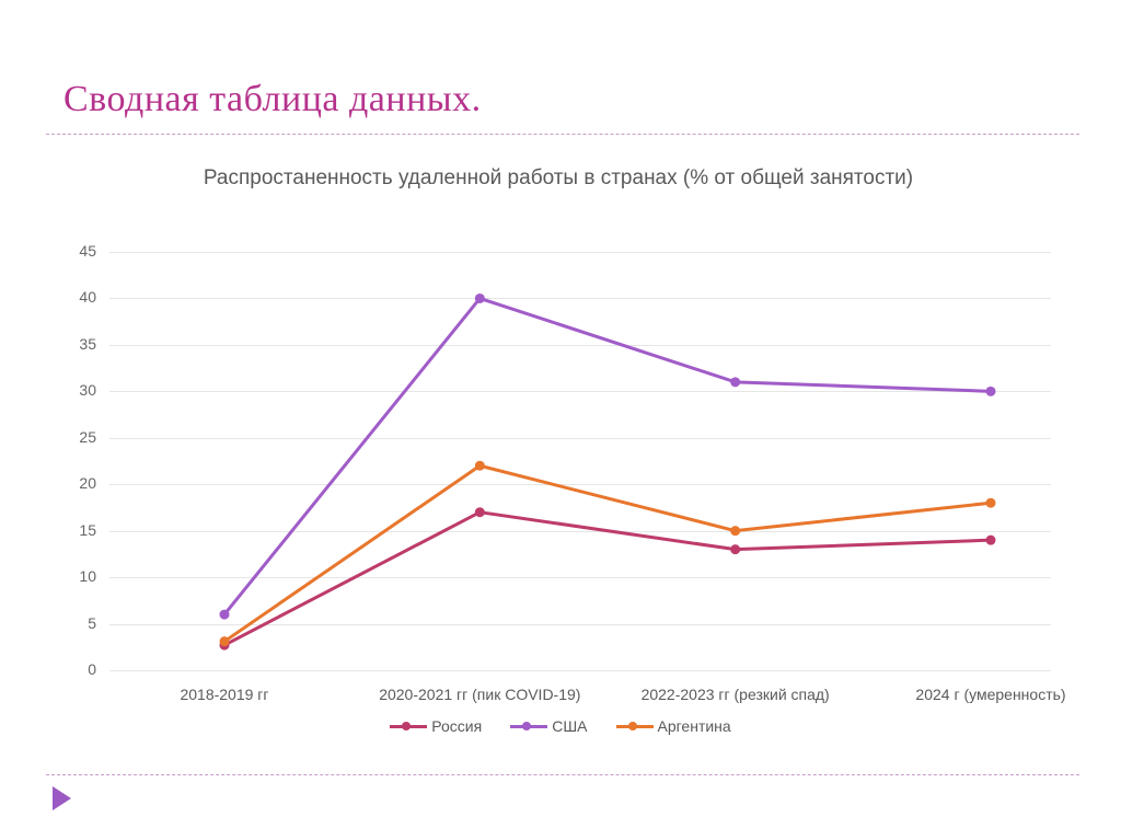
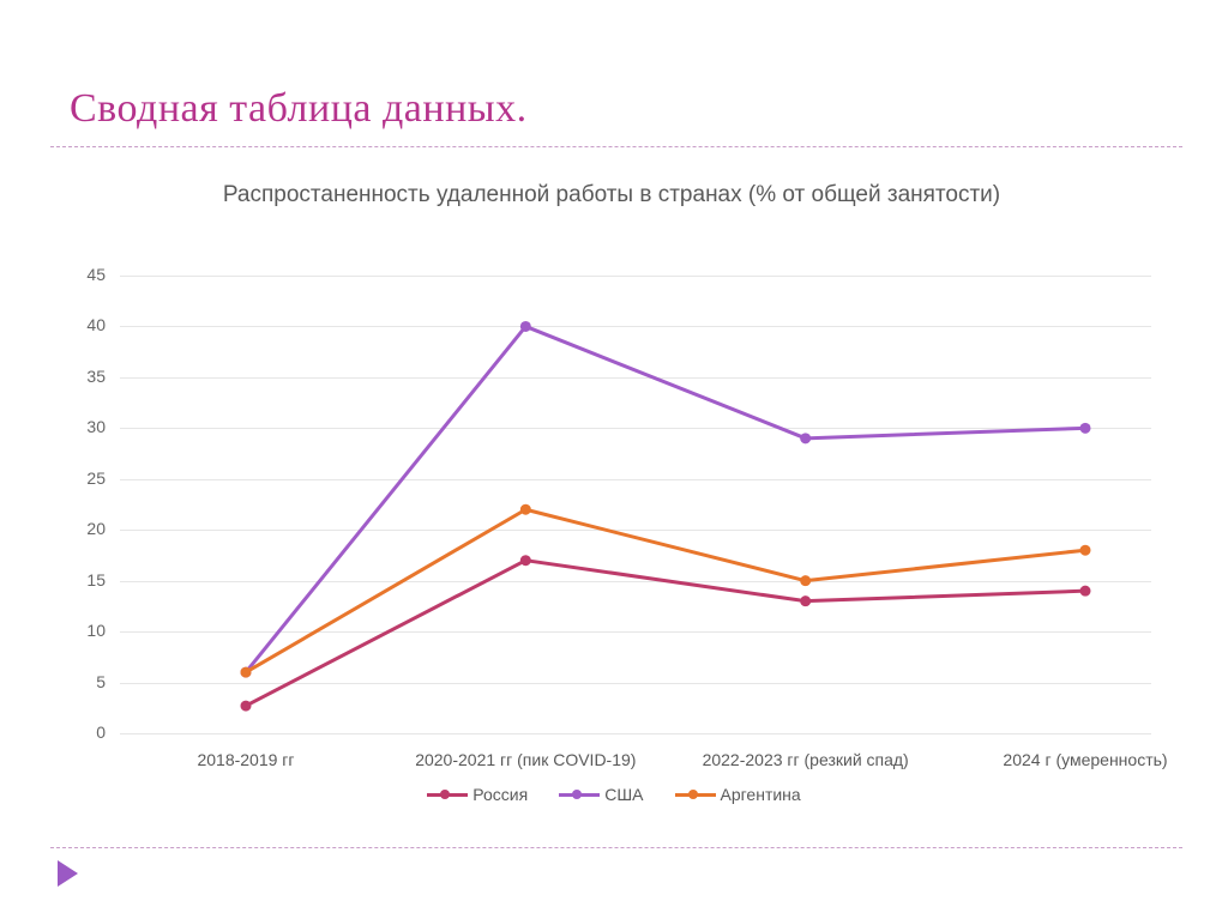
Аргентина/2018-2019 гг: 3 -> 6
США/2022-2023 гг (резкий спад): 31 -> 29
